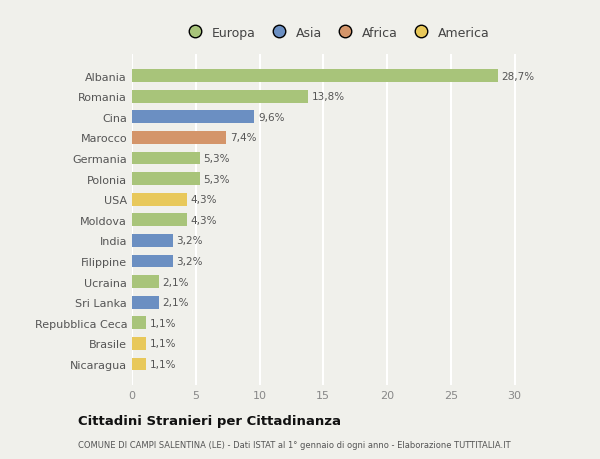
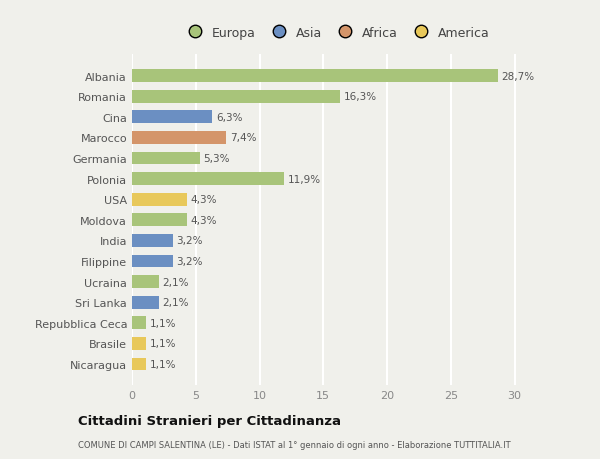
Romania: 13,8% -> 16,3%
Cina: 9,6% -> 6,3%
Polonia: 5,3% -> 11,9%
